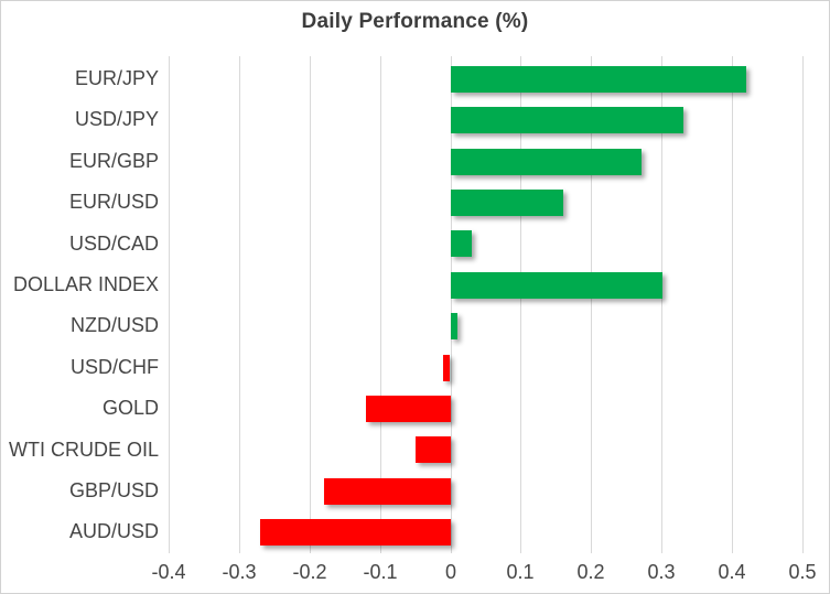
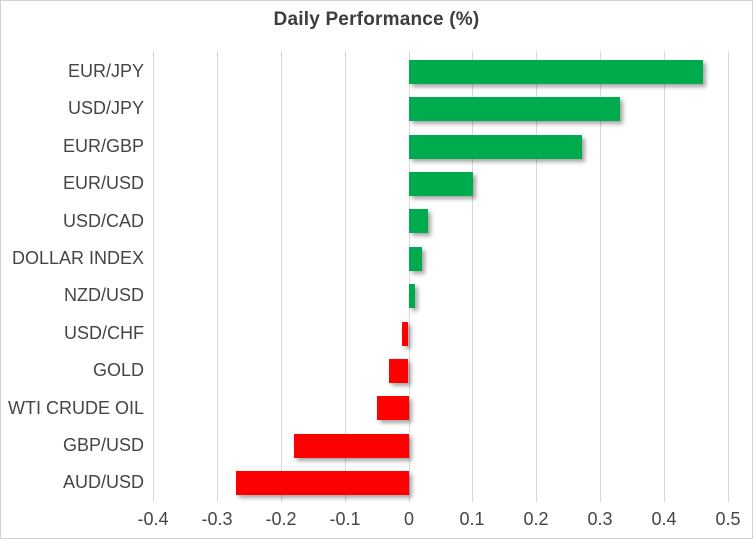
EUR/JPY: 0.42 -> 0.46
EUR/USD: 0.16 -> 0.10
DOLLAR INDEX: 0.30 -> 0.02
GOLD: -0.12 -> -0.03
